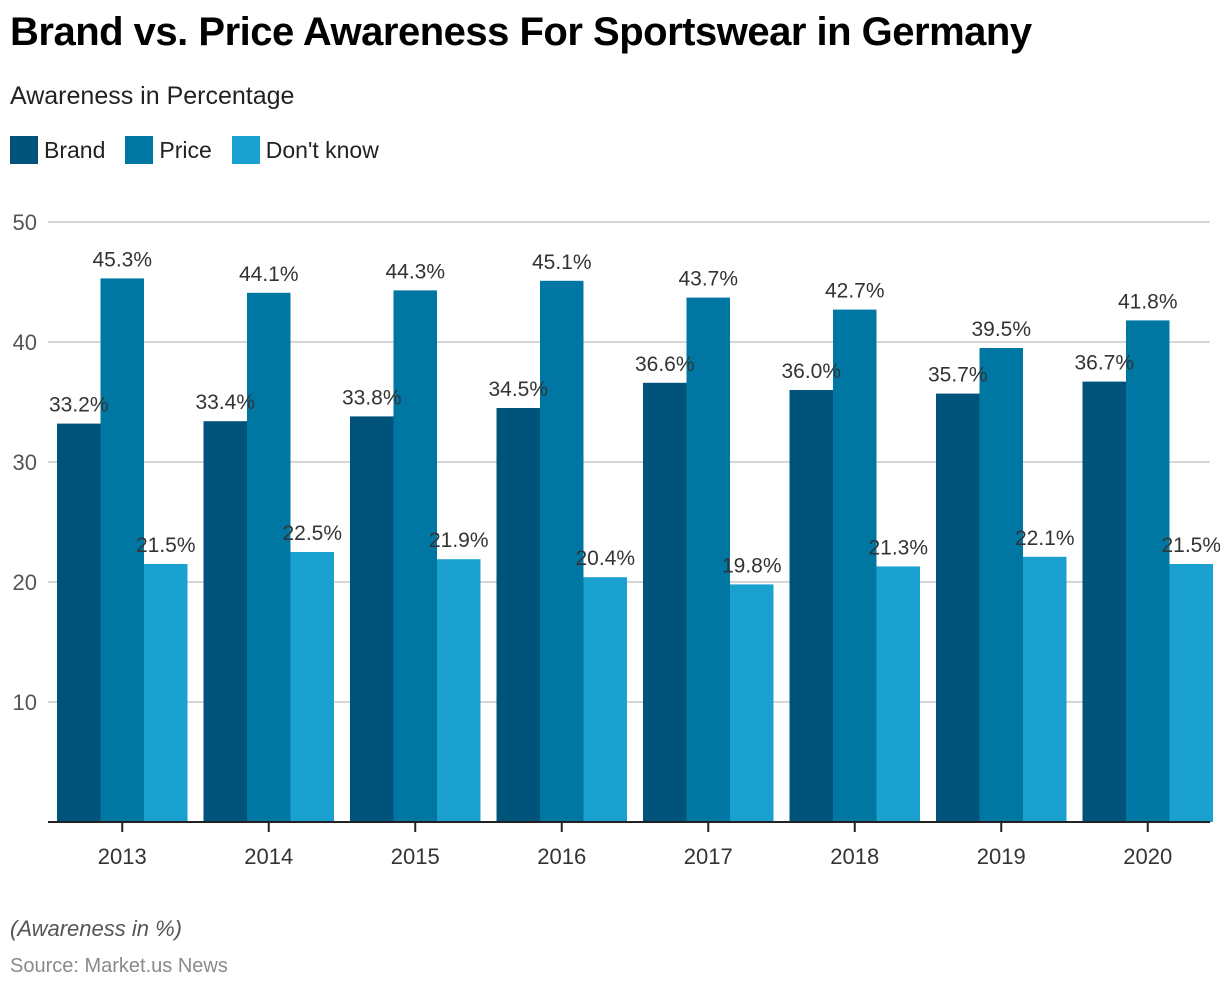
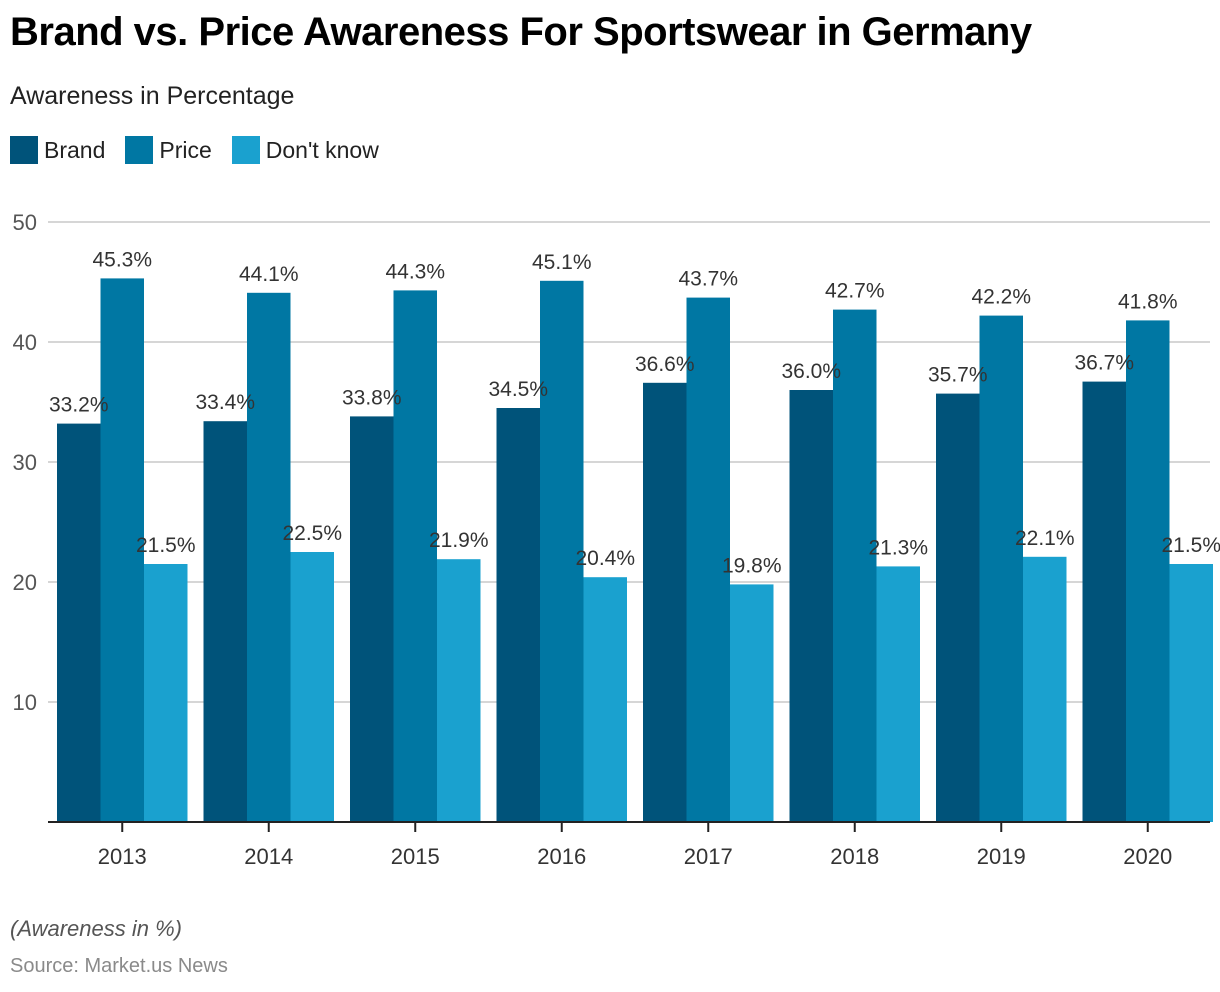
Price/2019: 39.5% -> 42.2%
